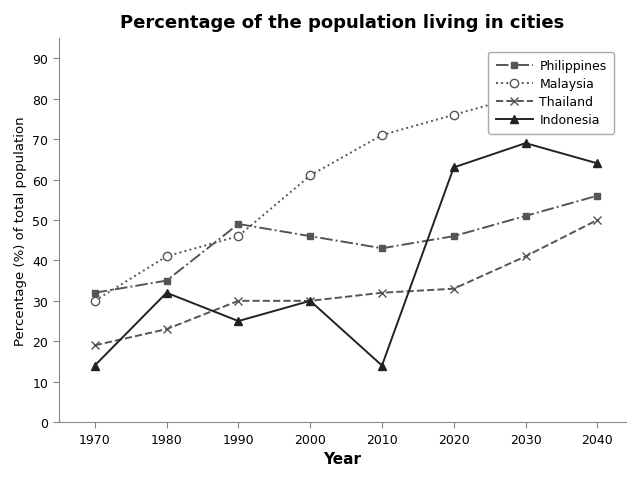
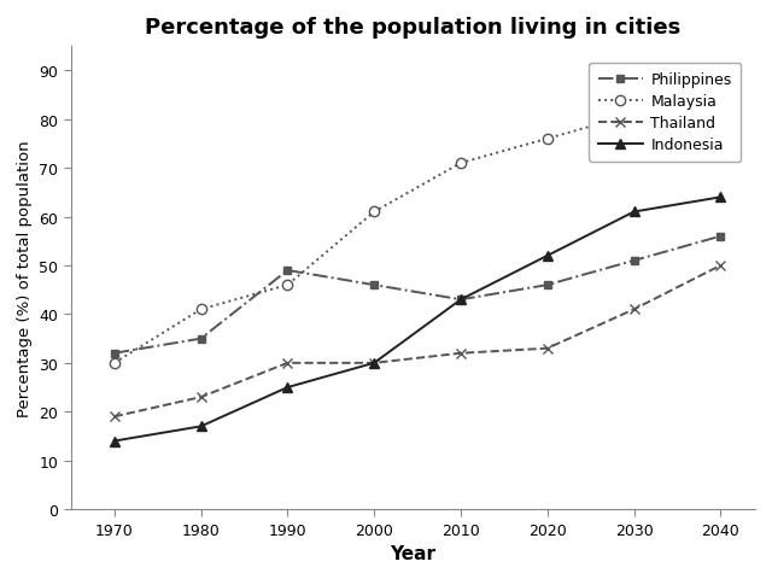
Indonesia/1980: 32 -> 17
Indonesia/2010: 14 -> 43
Indonesia/2020: 63 -> 52
Indonesia/2030: 69 -> 61
